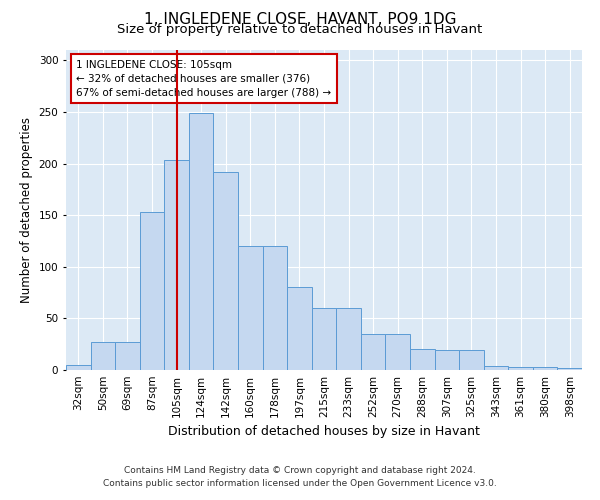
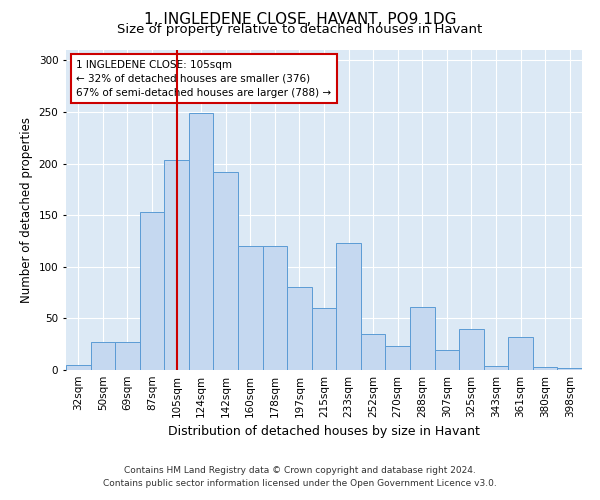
233sqm: 60 -> 123
270sqm: 35 -> 23
288sqm: 20 -> 61
325sqm: 19 -> 40
361sqm: 3 -> 32
